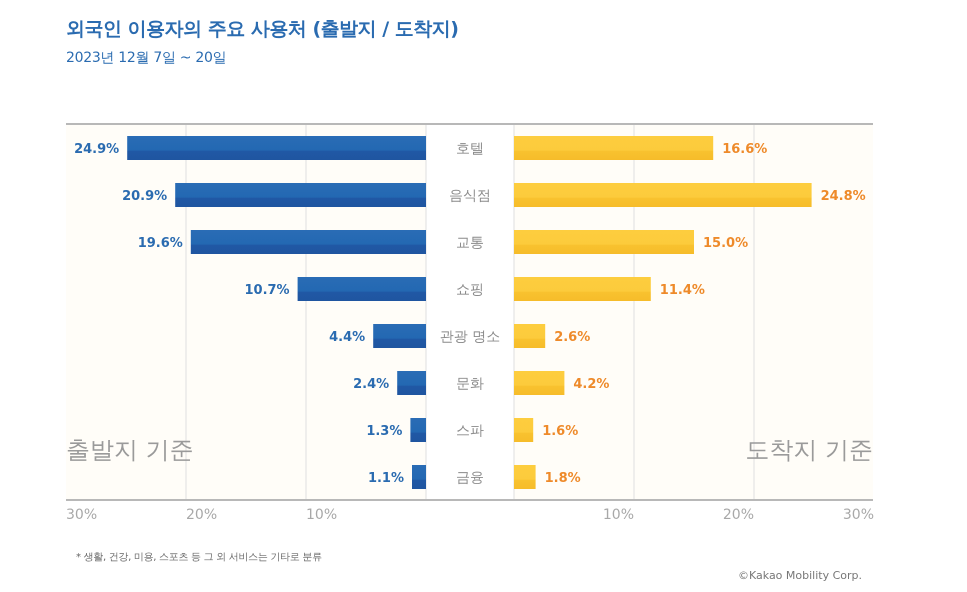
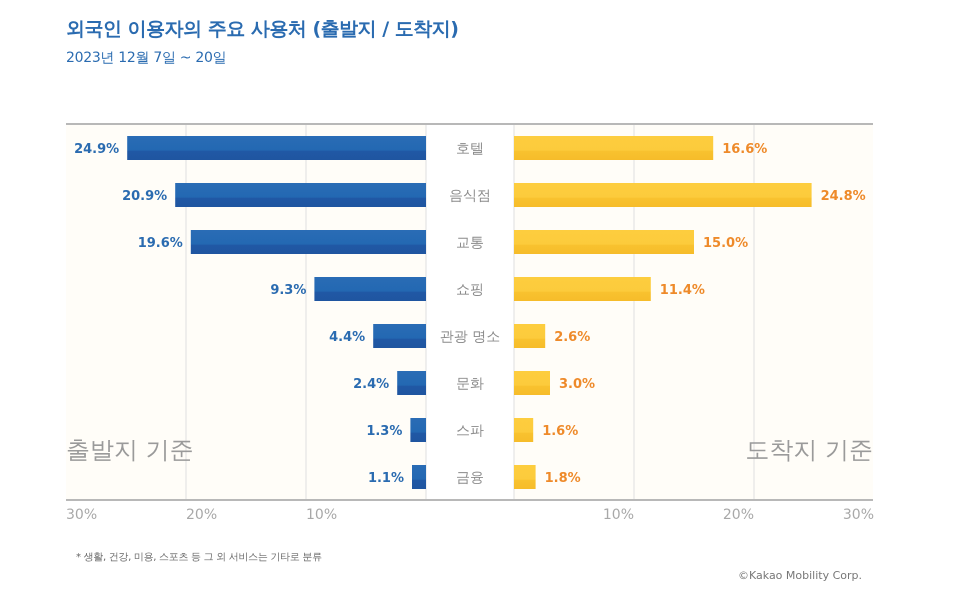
출발지 기준/쇼핑: 10.7% -> 9.3%
도착지 기준/문화: 4.2% -> 3.0%
